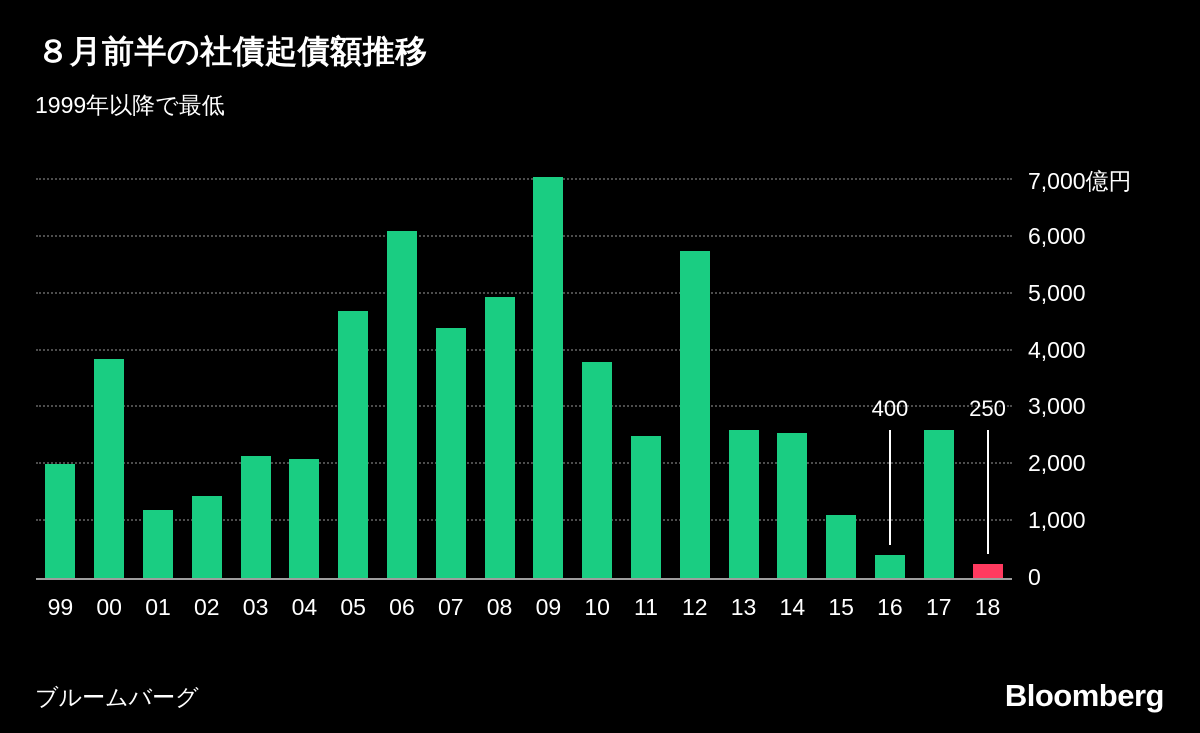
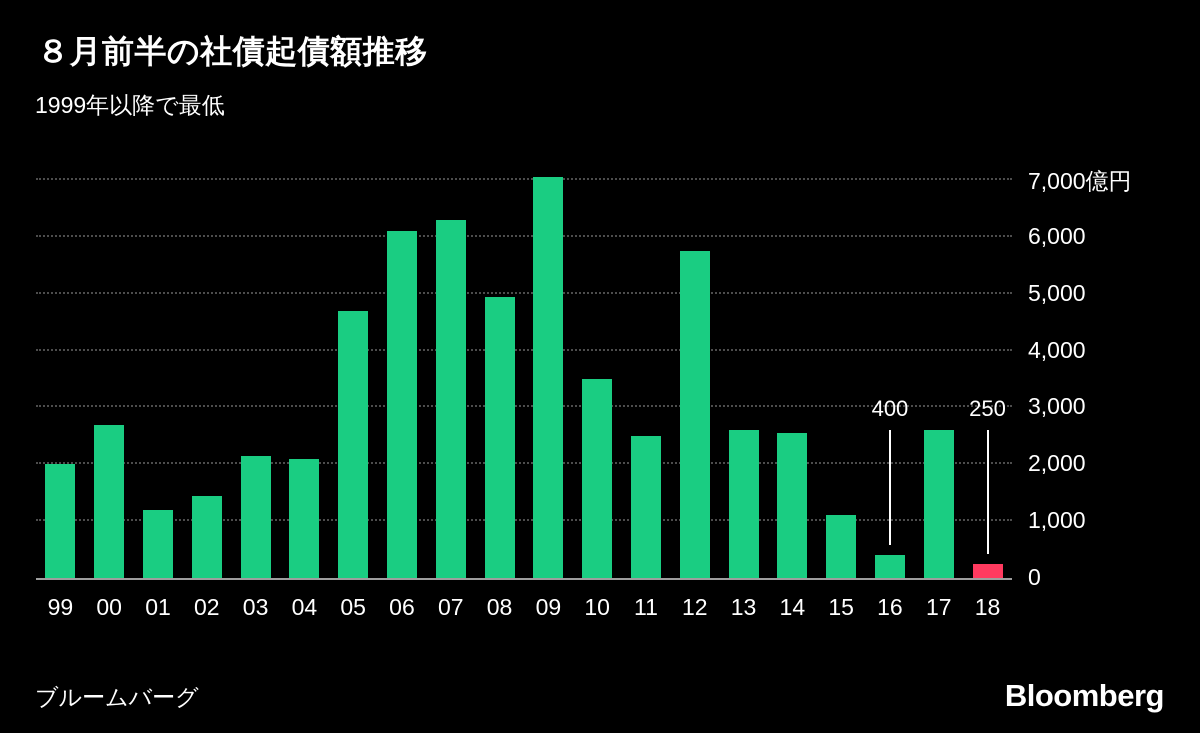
00: 3800 -> 2700
07: 4400 -> 6300
10: 3800 -> 3500
